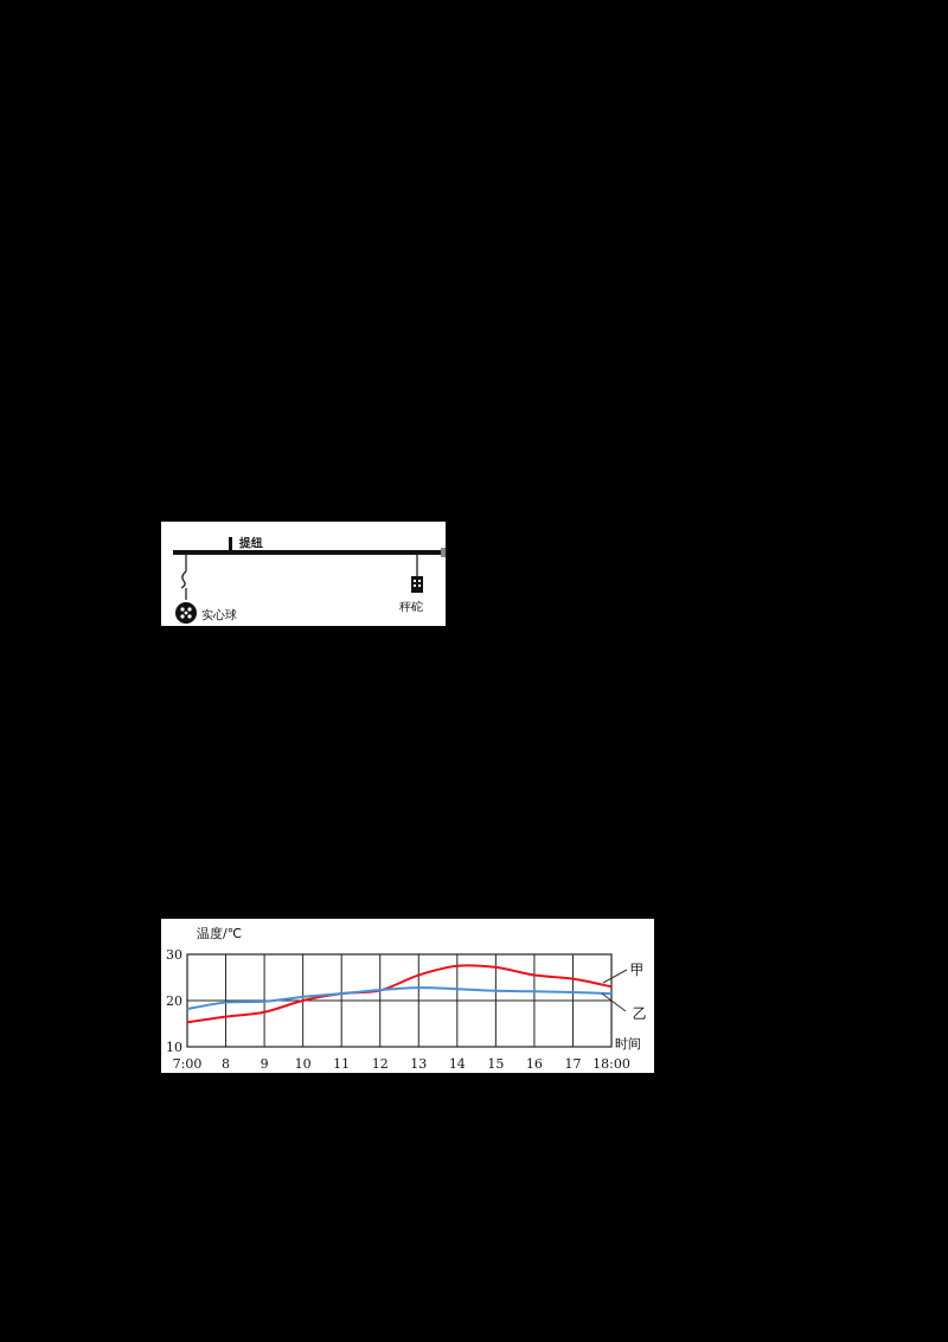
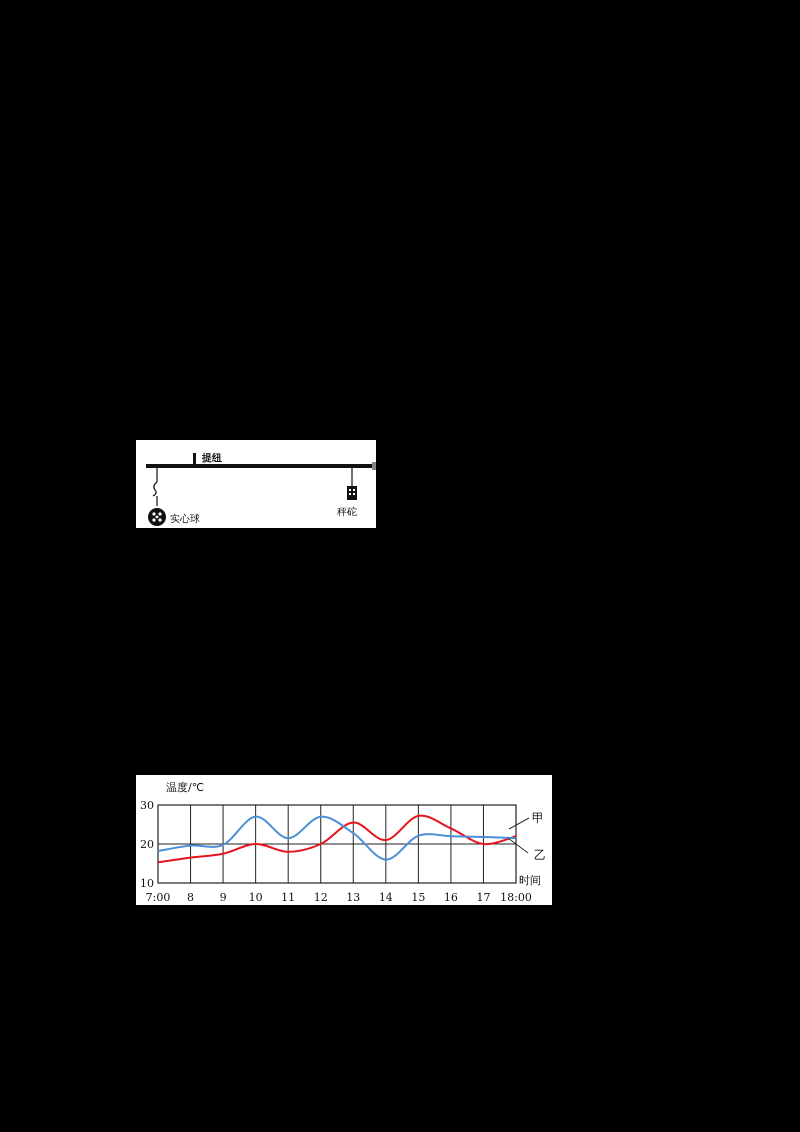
乙/10: 21 -> 27
甲/11: 22 -> 18
甲/12: 22 -> 20
乙/12: 22 -> 27
甲/14: 28 -> 21
乙/14: 22 -> 16
甲/16: 26 -> 24
甲/17: 25 -> 20
甲/18:00: 23 -> 22
